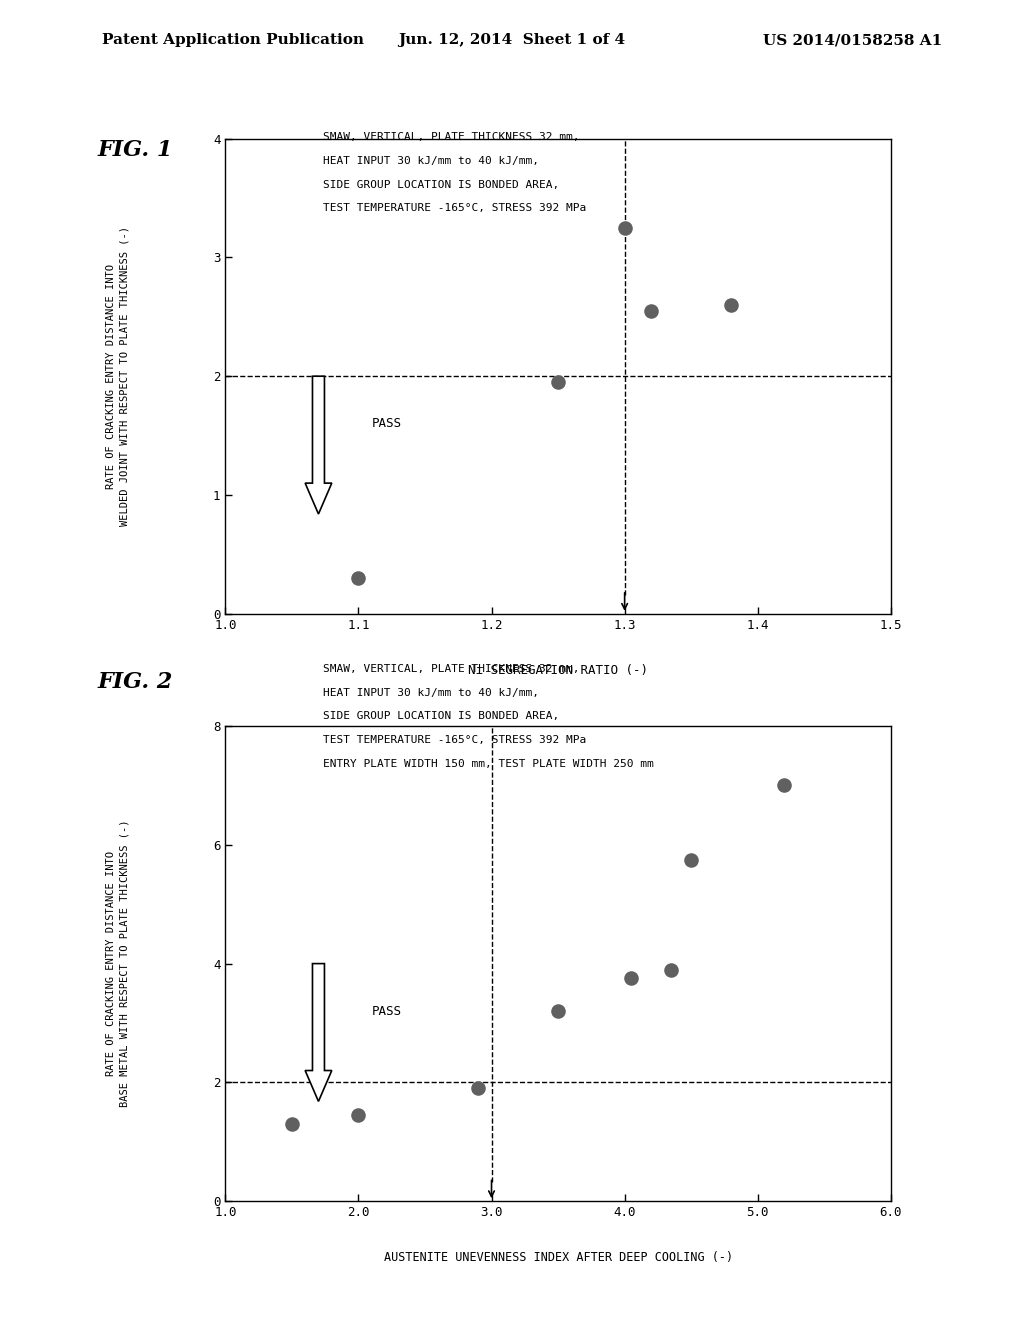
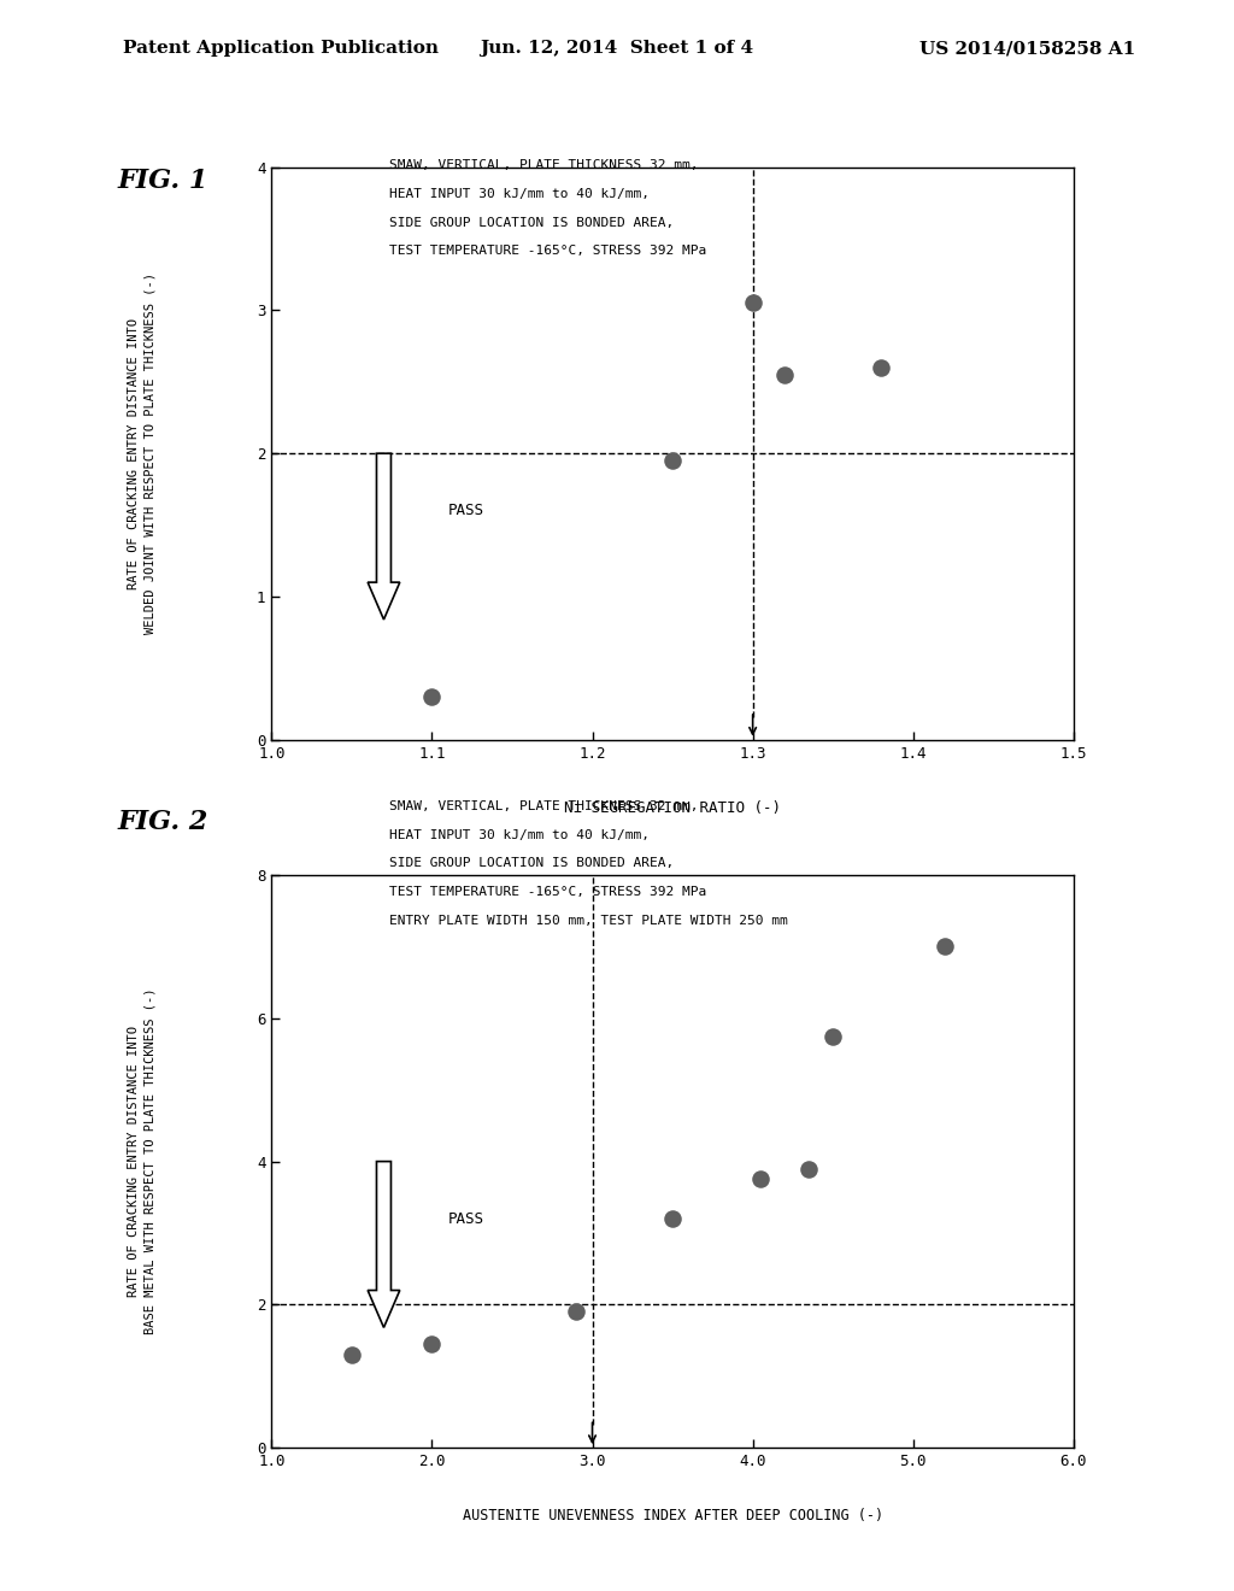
1.3: 3.25 -> 3.05
